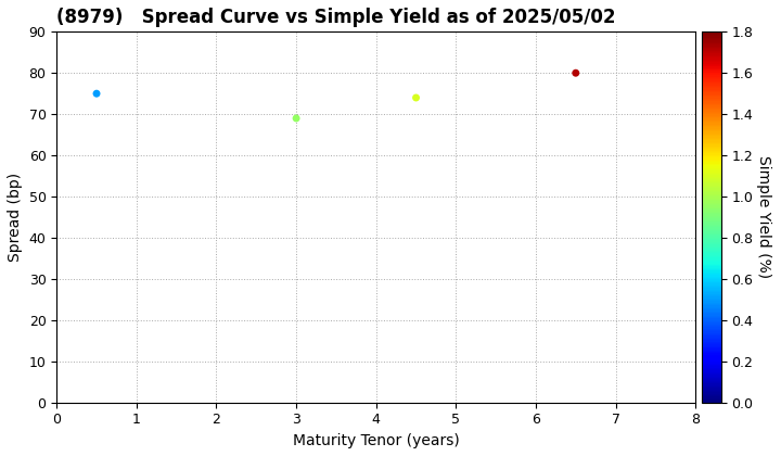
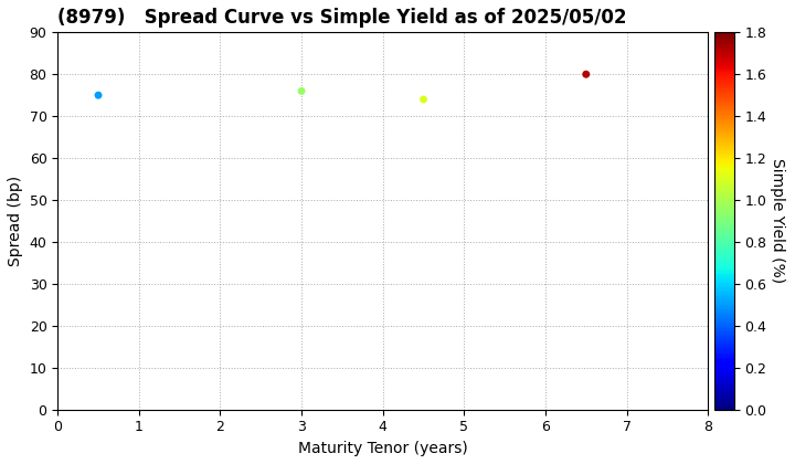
3: 69 -> 76
